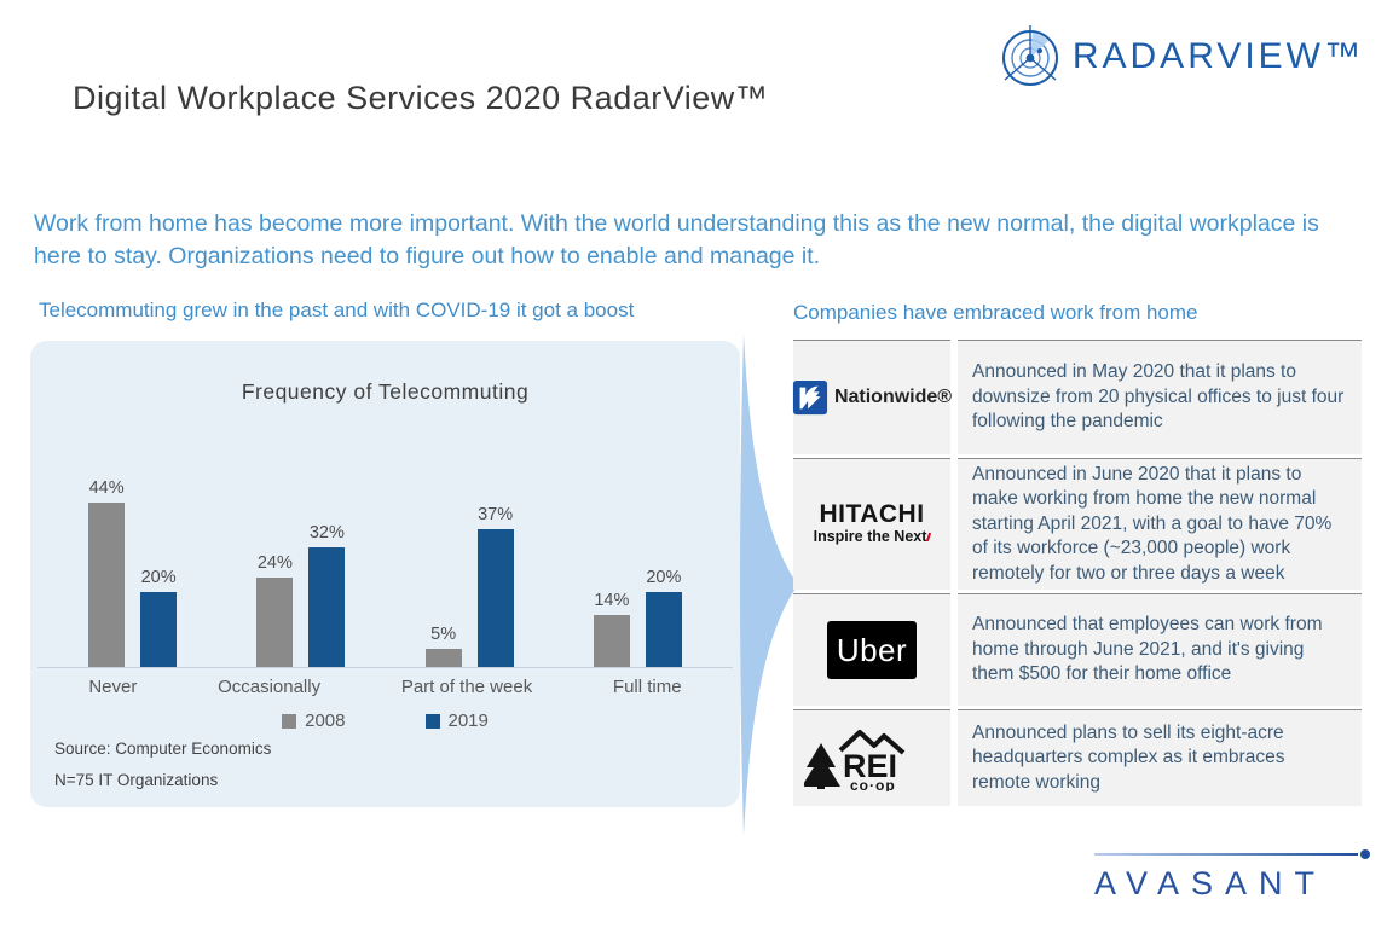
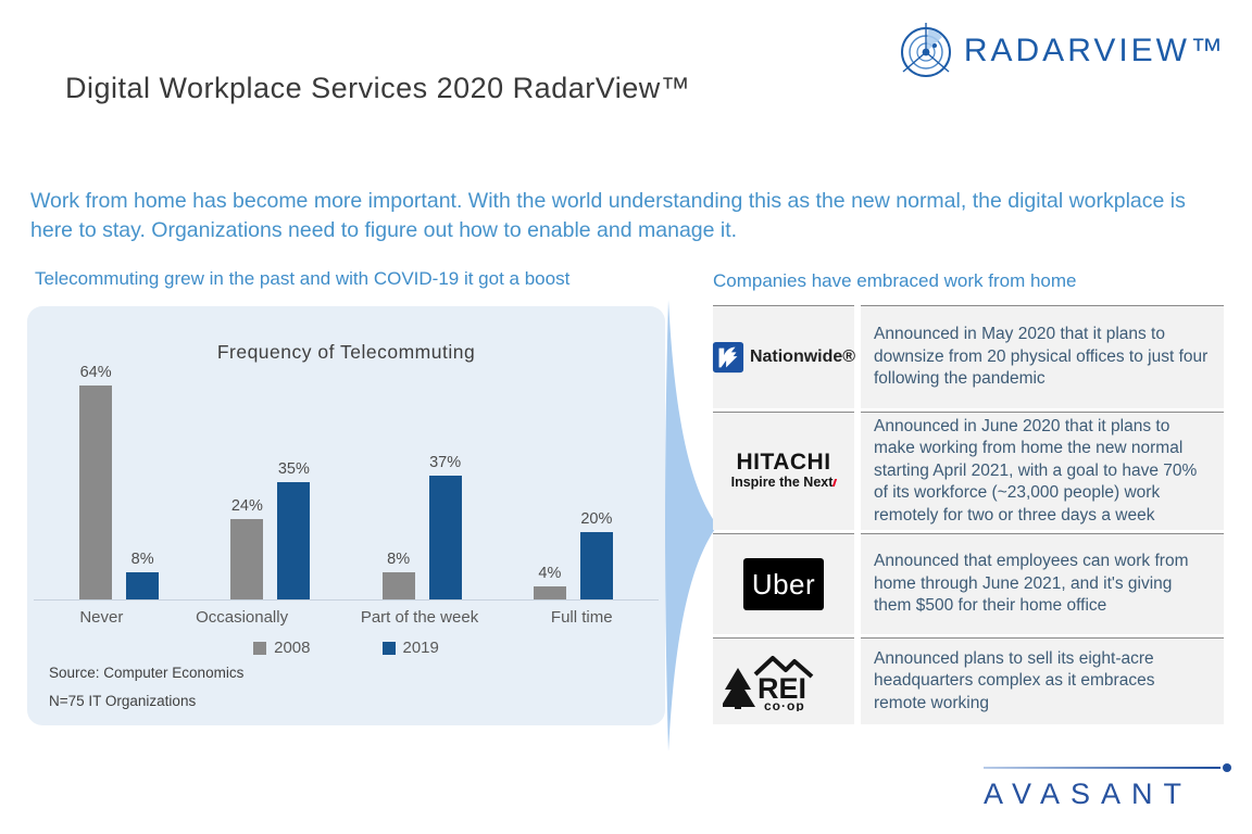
2008/Never: 44% -> 64%
2019/Never: 20% -> 8%
2019/Occasionally: 32% -> 35%
2008/Part of the week: 5% -> 8%
2008/Full time: 14% -> 4%
